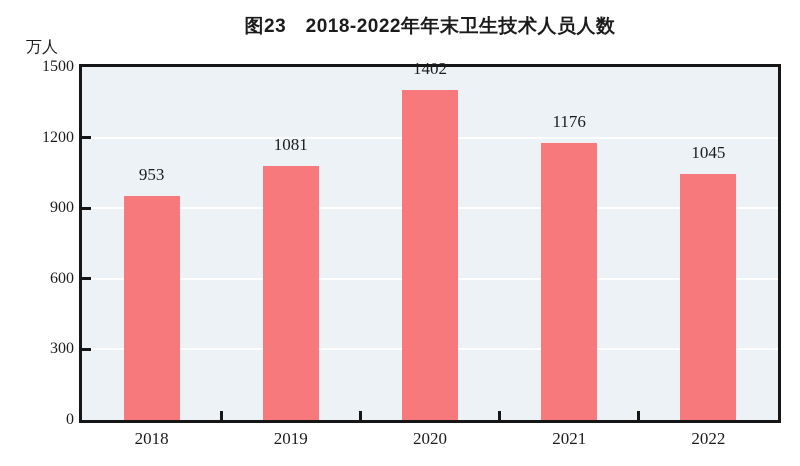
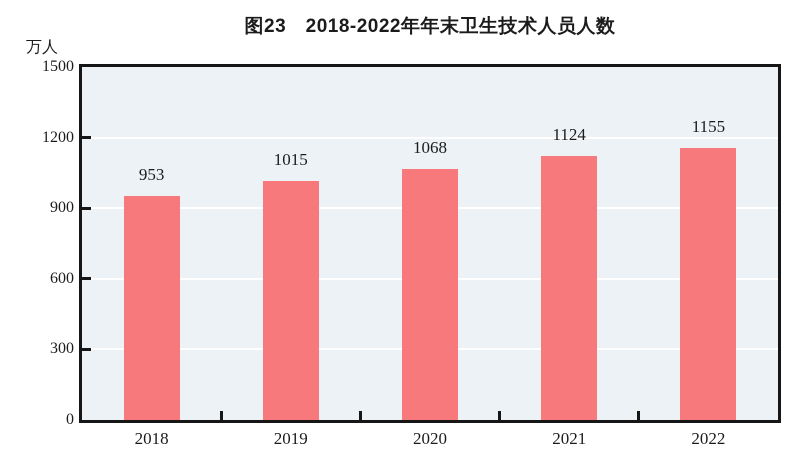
2019: 1081 -> 1015
2020: 1402 -> 1068
2021: 1176 -> 1124
2022: 1045 -> 1155
